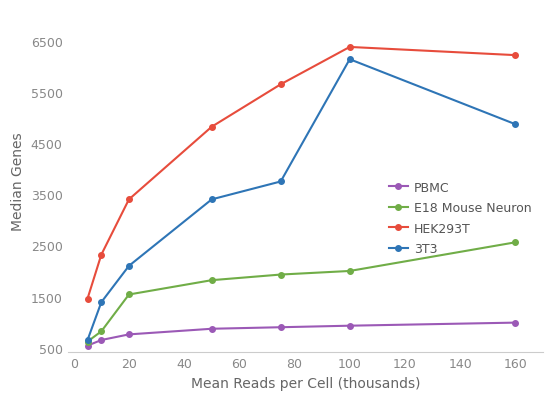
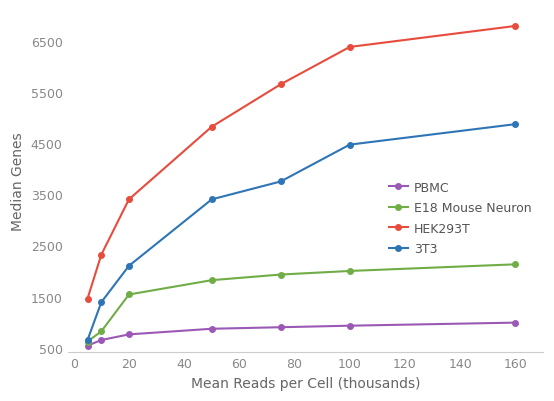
3T3/100: 6140 -> 4470
E18 Mouse Neuron/160: 2560 -> 2130
HEK293T/160: 6220 -> 6790
